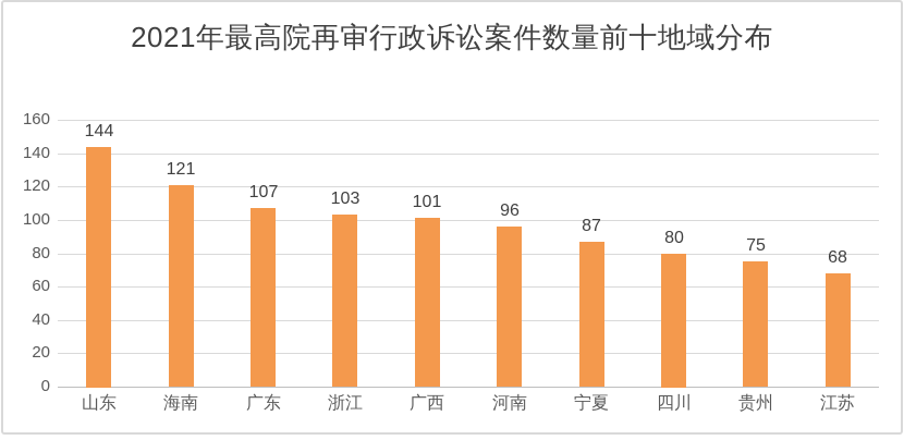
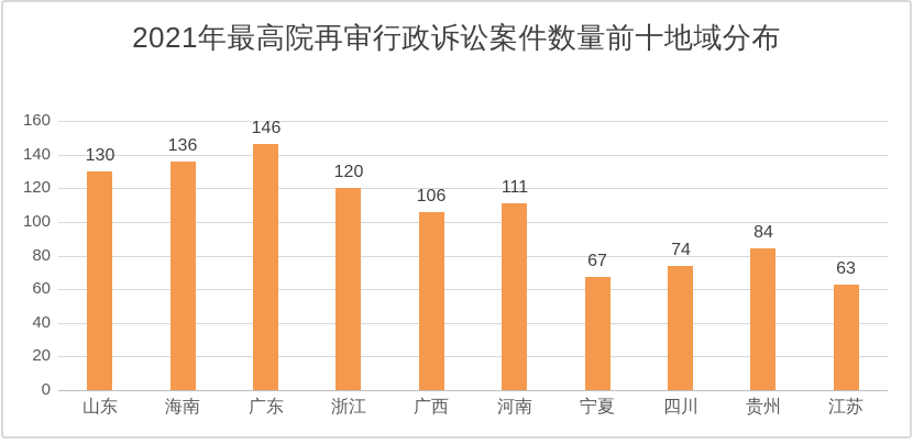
山东: 144 -> 130
海南: 121 -> 136
广东: 107 -> 146
浙江: 103 -> 120
广西: 101 -> 106
河南: 96 -> 111
宁夏: 87 -> 67
四川: 80 -> 74
贵州: 75 -> 84
江苏: 68 -> 63
